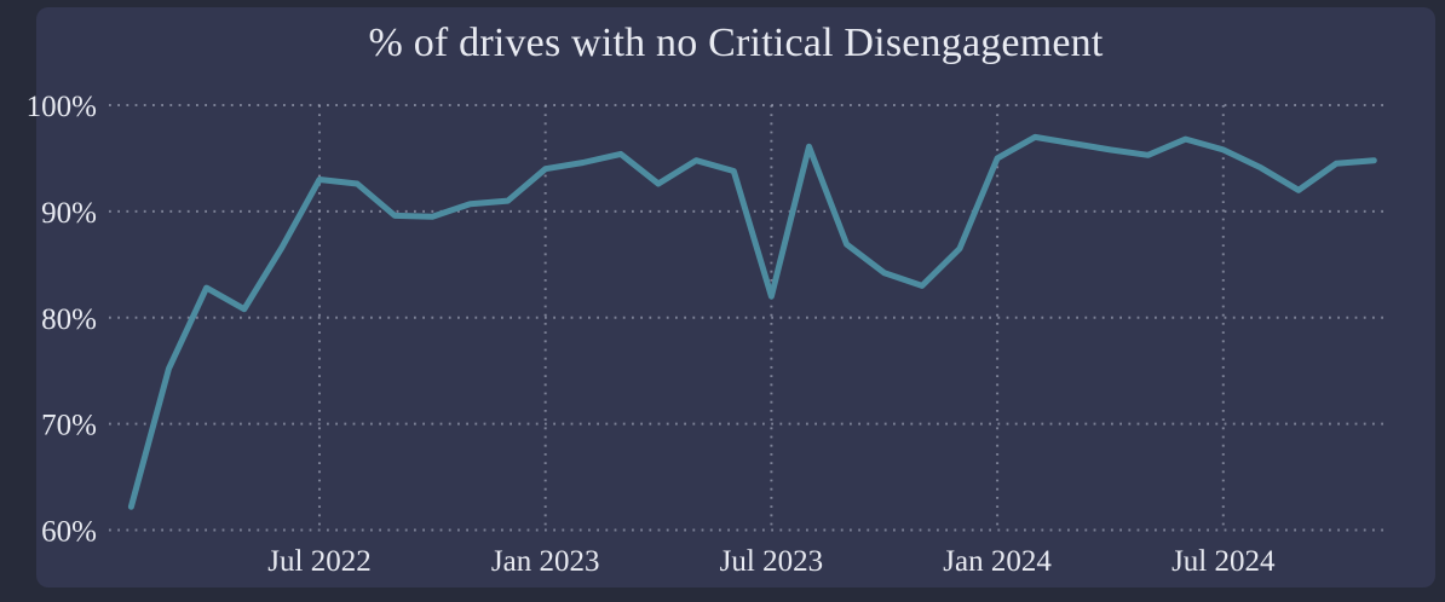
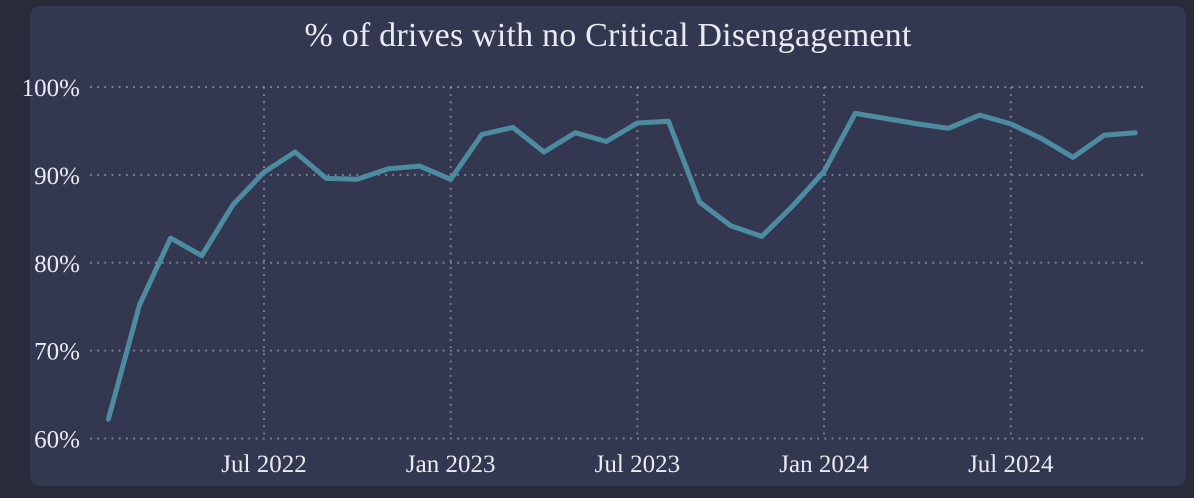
Jul 2022: 93% -> 90%
Jan 2023: 94% -> 90%
Jul 2023: 82% -> 96%
Jan 2024: 95% -> 90%
